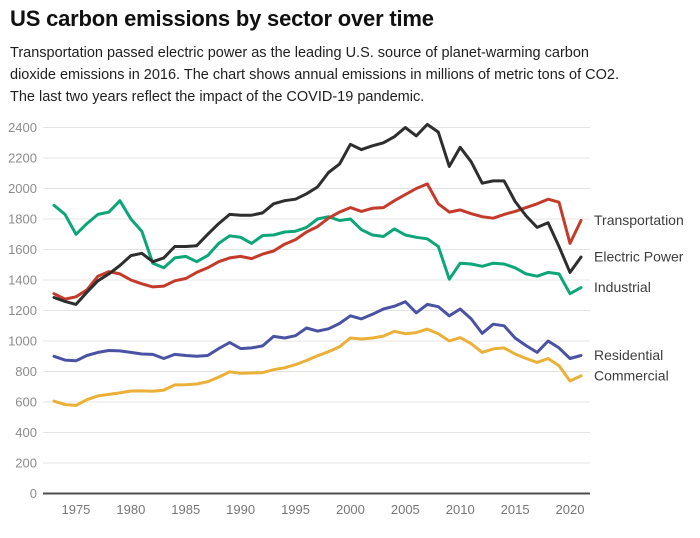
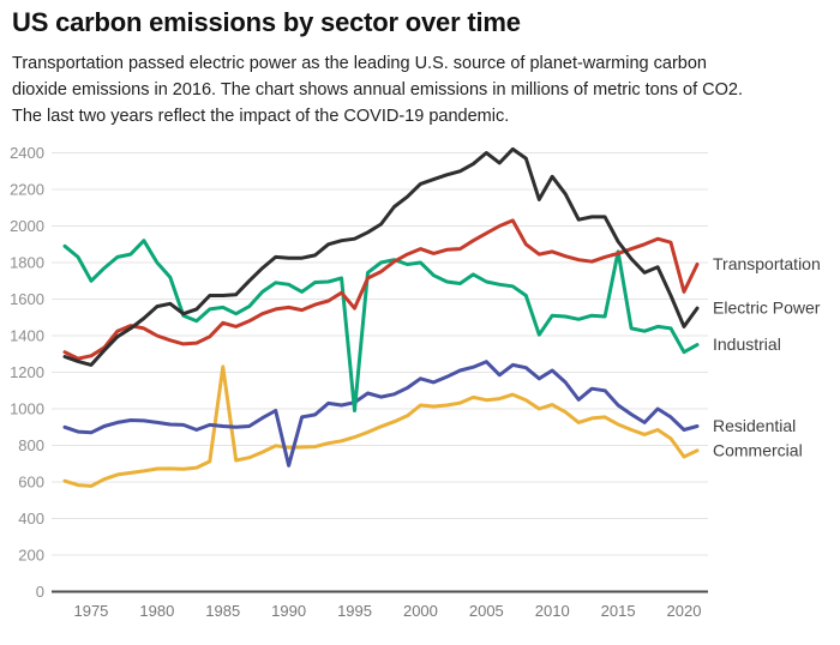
Transportation/1985: 1410 -> 1470
Commercial/1985: 710 -> 1230
Residential/1990: 950 -> 690
Transportation/1995: 1660 -> 1550
Industrial/1995: 1720 -> 990
Electric Power/2000: 2290 -> 2230
Industrial/2015: 1480 -> 1860
